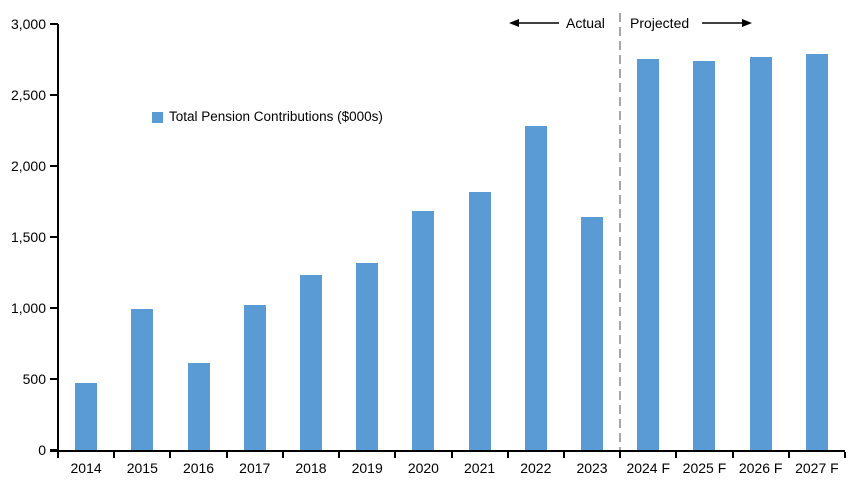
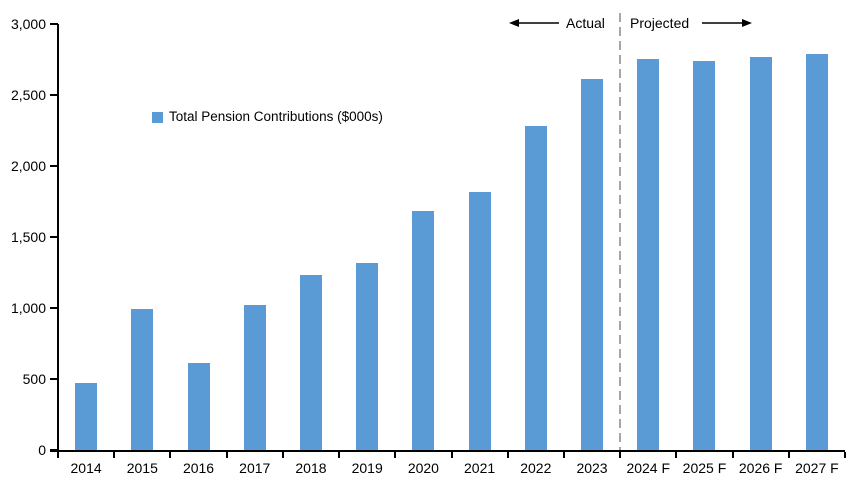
2023: 1640 -> 2610
